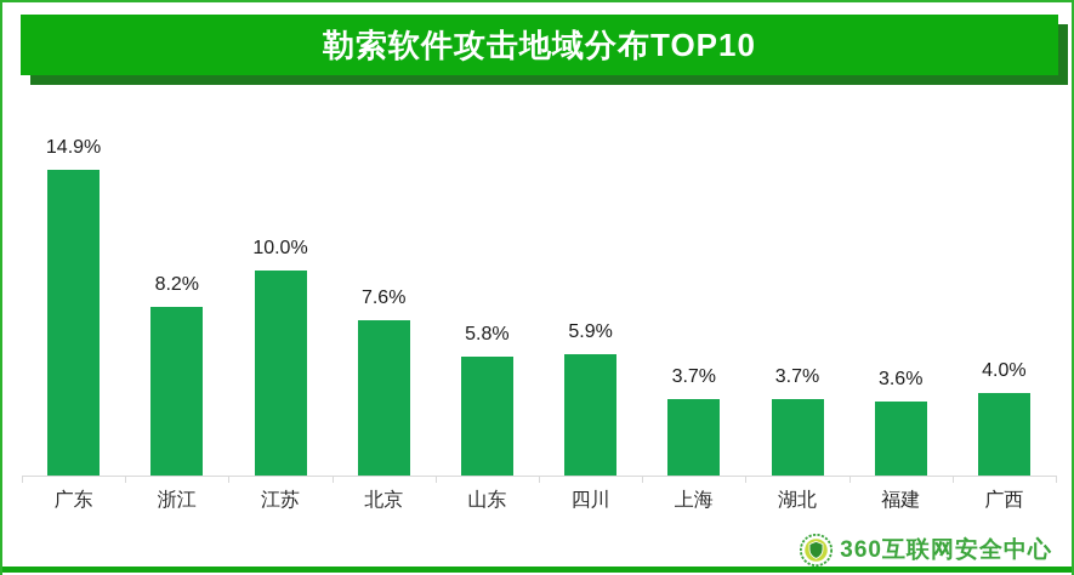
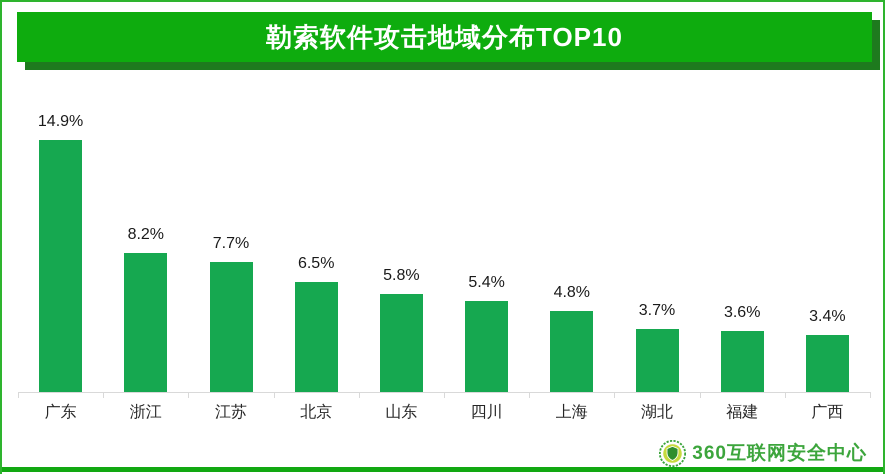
江苏: 10.0% -> 7.7%
北京: 7.6% -> 6.5%
四川: 5.9% -> 5.4%
上海: 3.7% -> 4.8%
广西: 4.0% -> 3.4%
